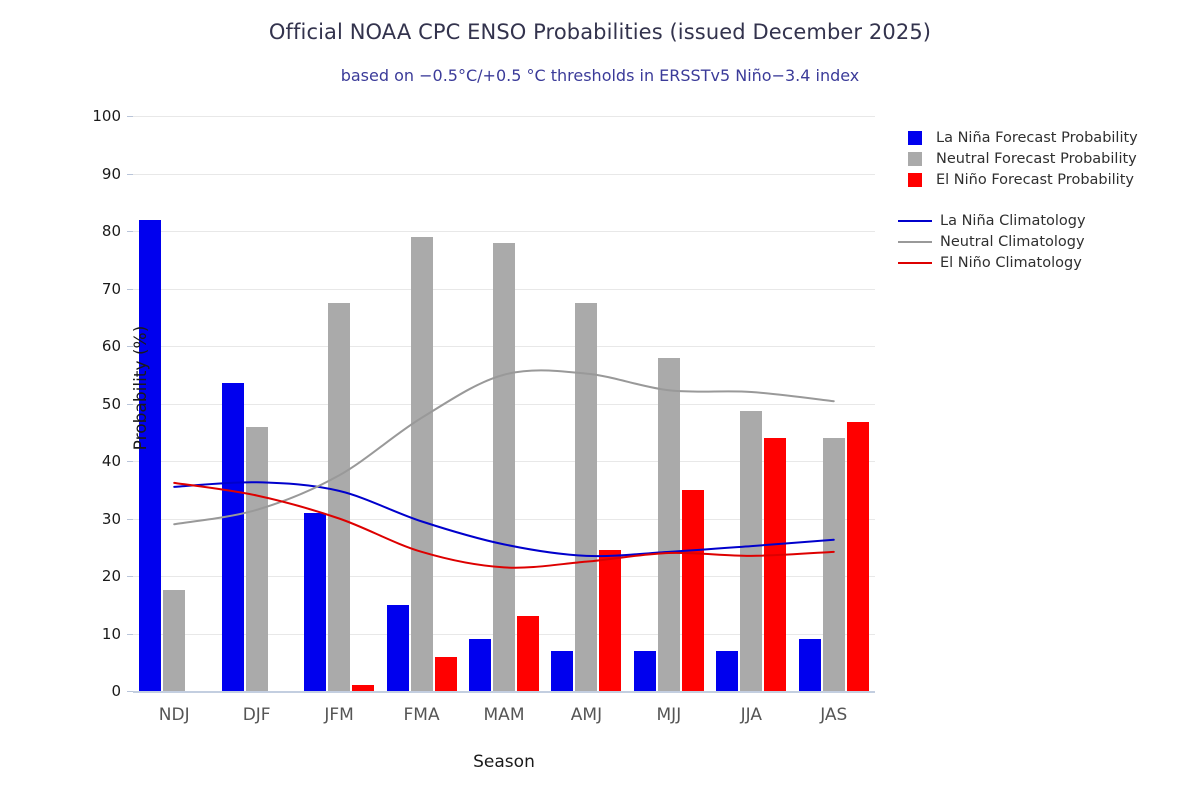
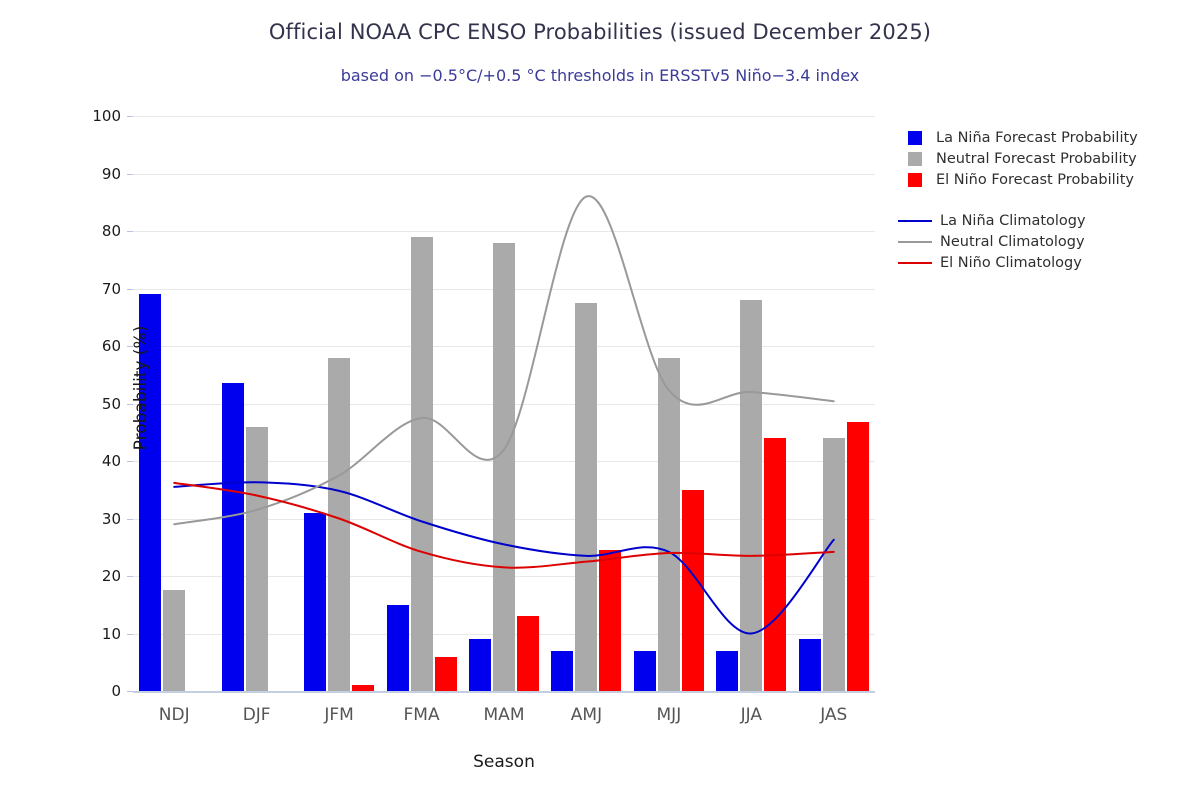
La Niña Forecast Probability/NDJ: 82 -> 69
Neutral Forecast Probability/JFM: 68 -> 58
Neutral Climatology/MAM: 55 -> 42
Neutral Climatology/AMJ: 55 -> 86
Neutral Forecast Probability/JJA: 49 -> 68
La Niña Climatology/JJA: 25 -> 10
